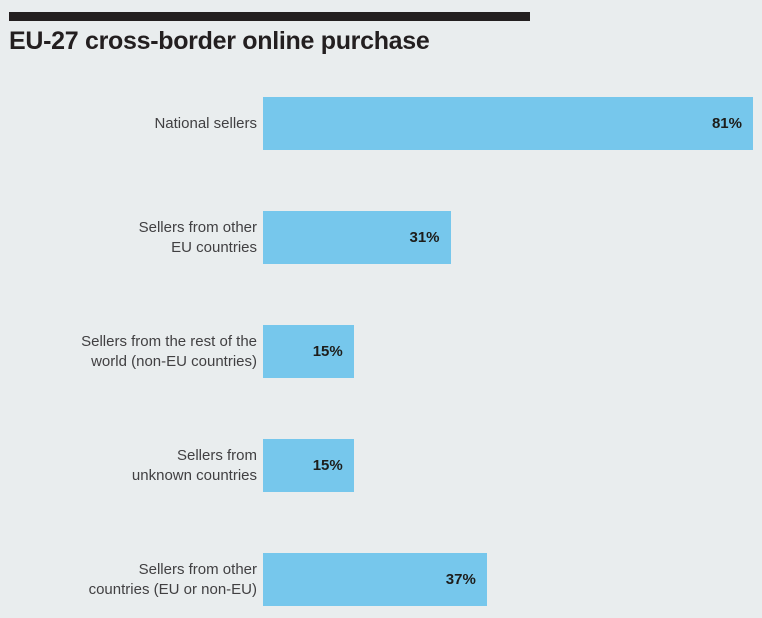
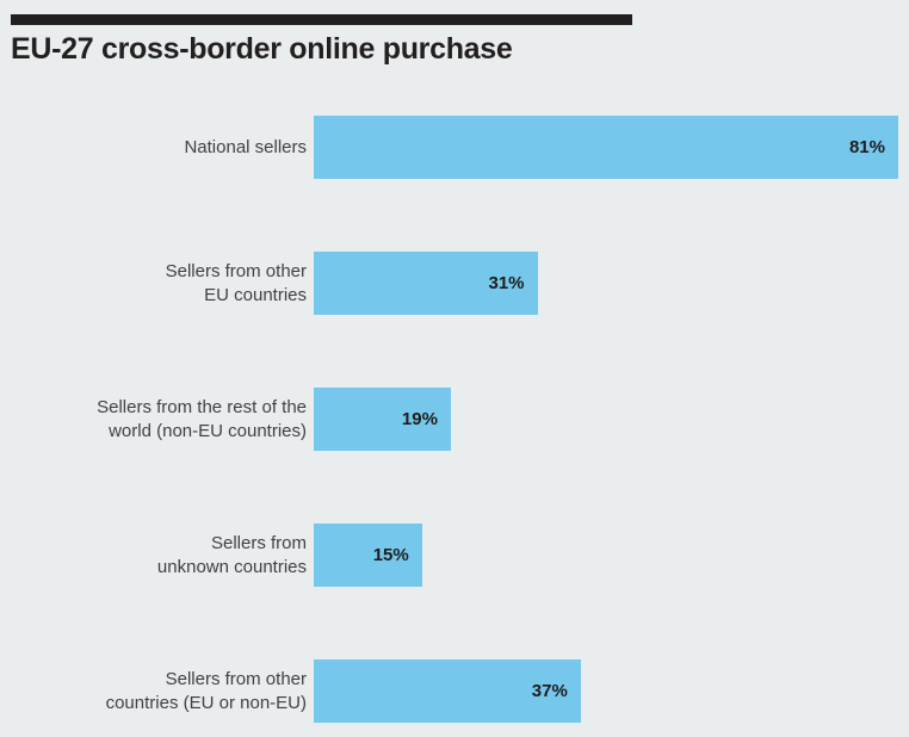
Sellers from the rest of the world (non-EU countries): 15% -> 19%
